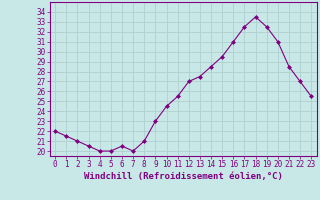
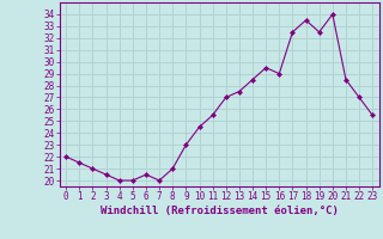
16: 31.0 -> 29.0
20: 31.0 -> 34.0
